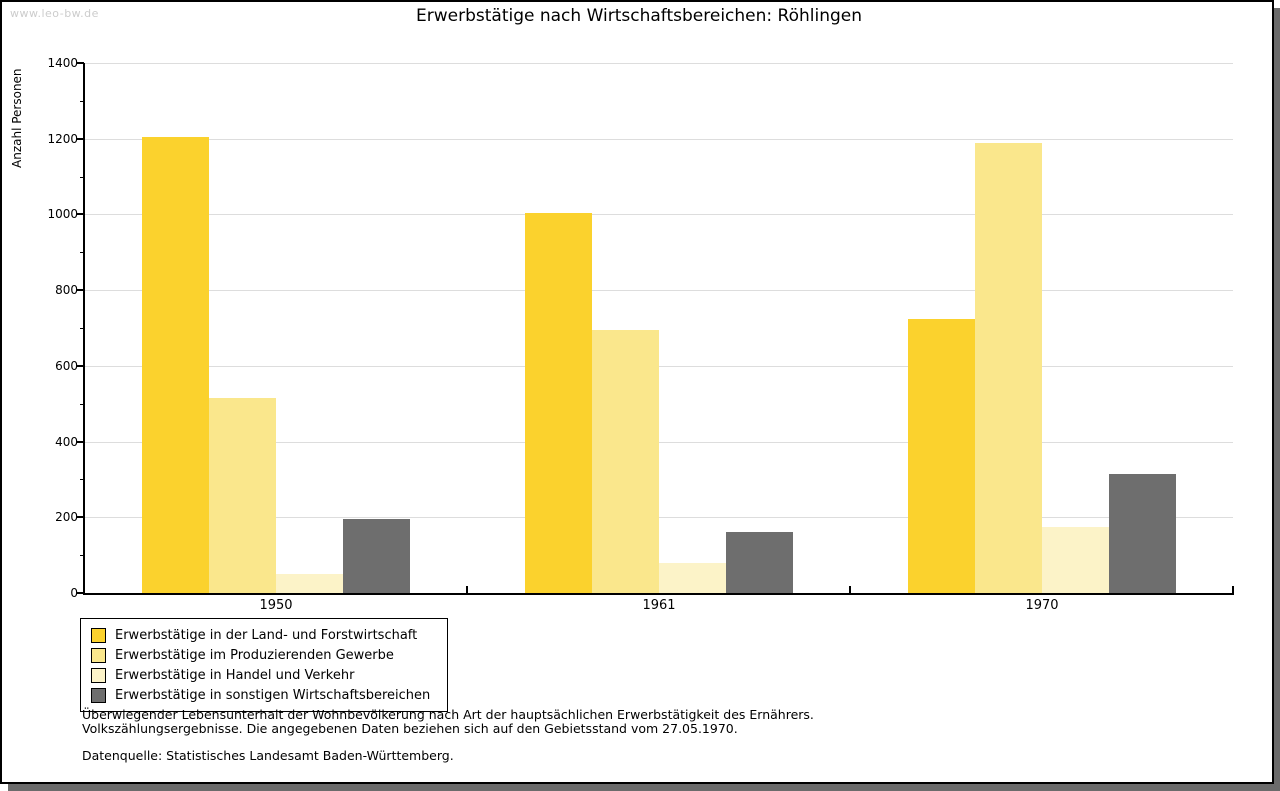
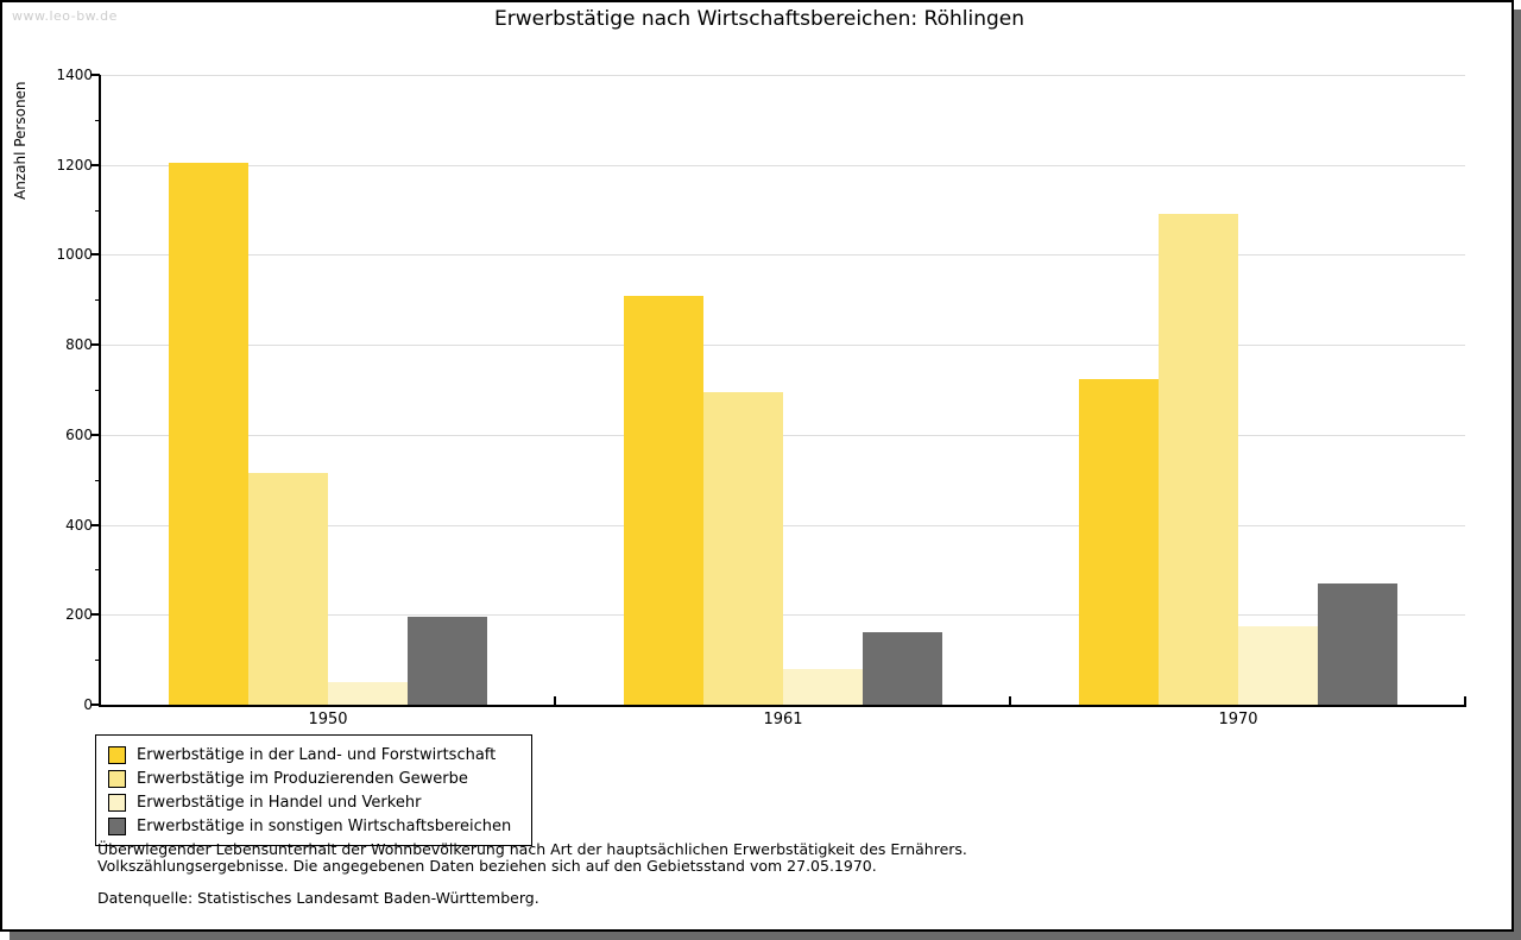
Erwerbstätige in der Land- und Forstwirtschaft/1961: 1000 -> 910
Erwerbstätige im Produzierenden Gewerbe/1970: 1190 -> 1090
Erwerbstätige in sonstigen Wirtschaftsbereichen/1970: 320 -> 270
